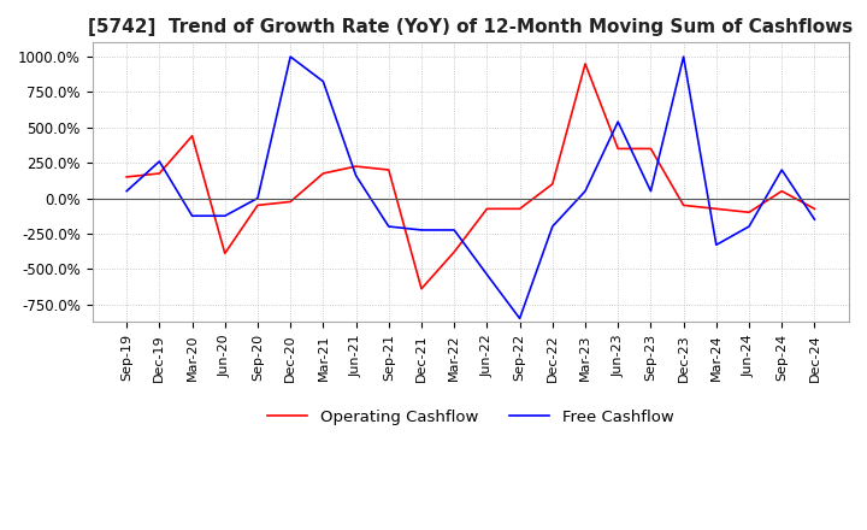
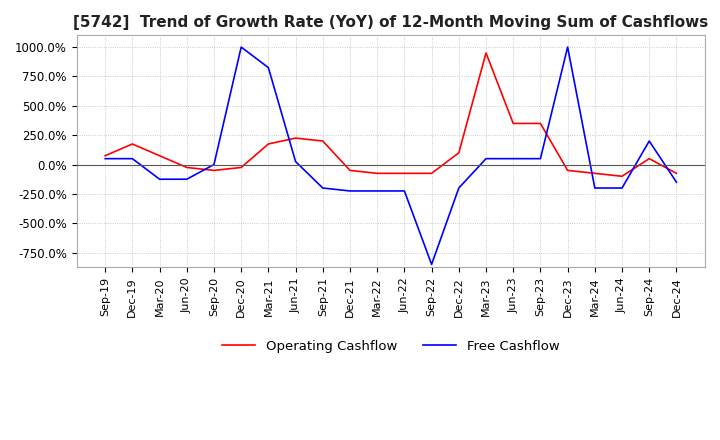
Operating Cashflow/Sep-19: 150% -> 80%
Free Cashflow/Dec-19: 260% -> 50%
Operating Cashflow/Mar-20: 440% -> 80%
Operating Cashflow/Jun-20: -390% -> -20%
Free Cashflow/Jun-21: 160% -> 20%
Operating Cashflow/Dec-21: -640% -> -50%
Operating Cashflow/Mar-22: -380% -> -80%
Free Cashflow/Jun-22: -540% -> -220%
Free Cashflow/Jun-23: 540% -> 50%
Free Cashflow/Mar-24: -330% -> -200%
